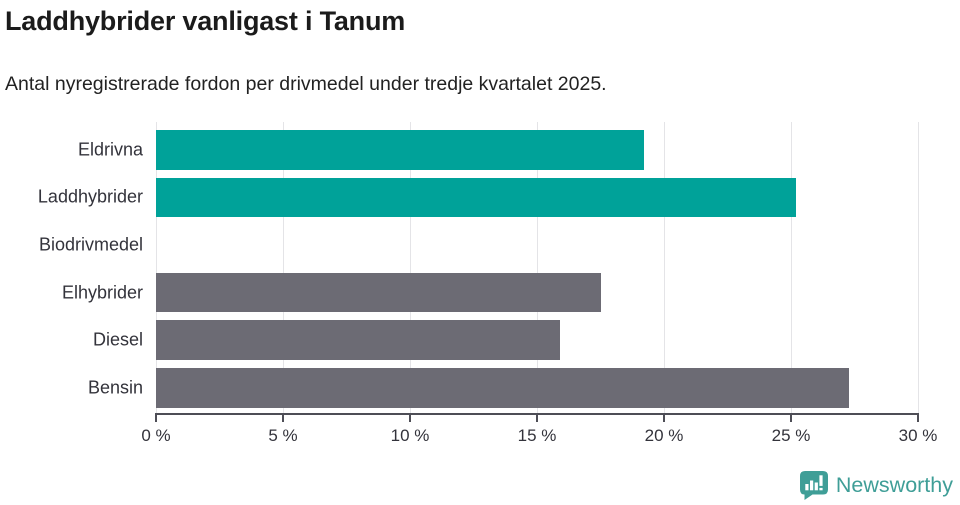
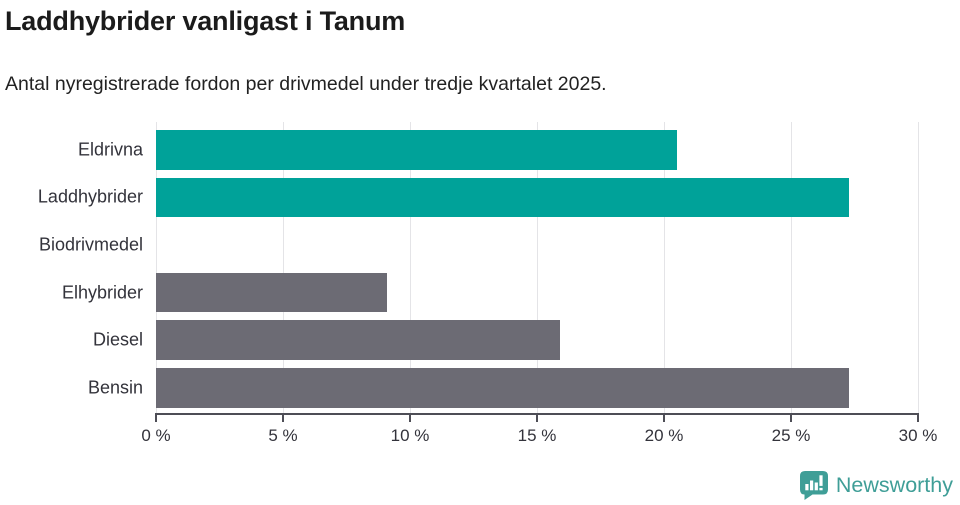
Eldrivna: 19.2% -> 20.5%
Laddhybrider: 25.2% -> 27.3%
Elhybrider: 17.5% -> 9.1%
